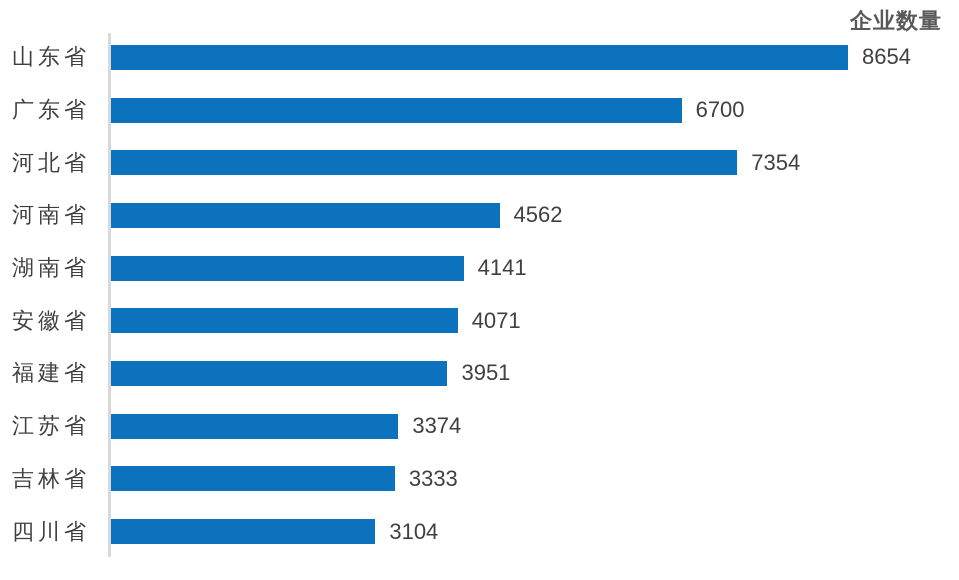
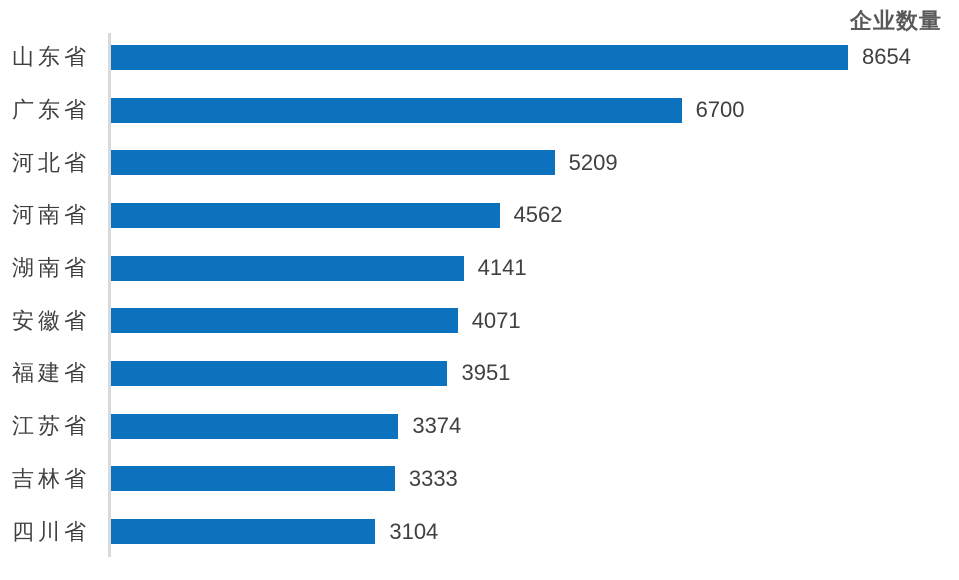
河北省: 7354 -> 5209
